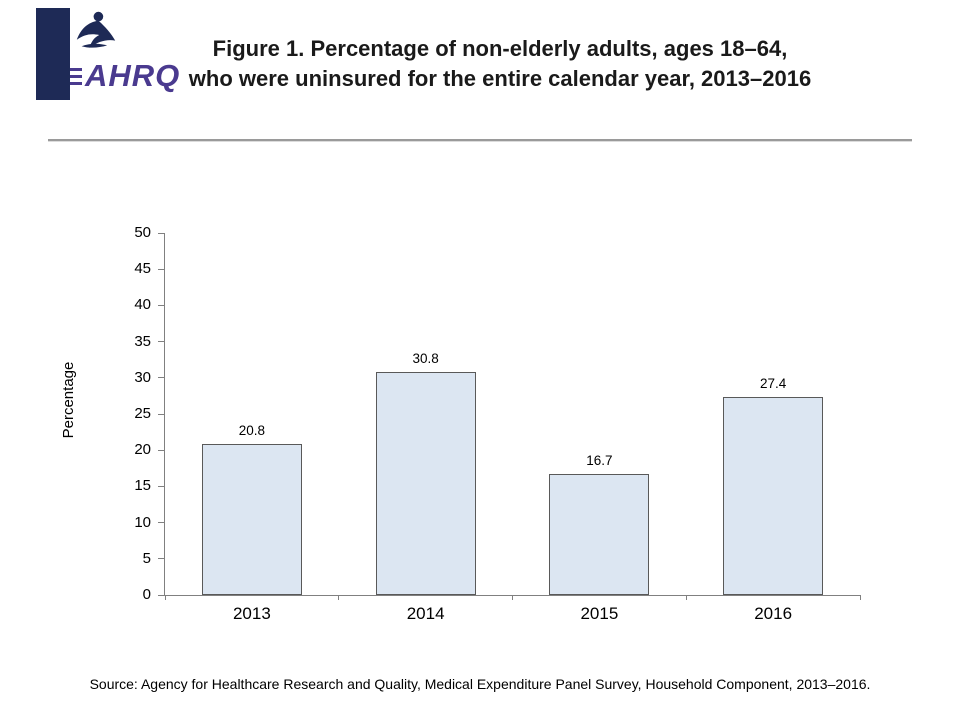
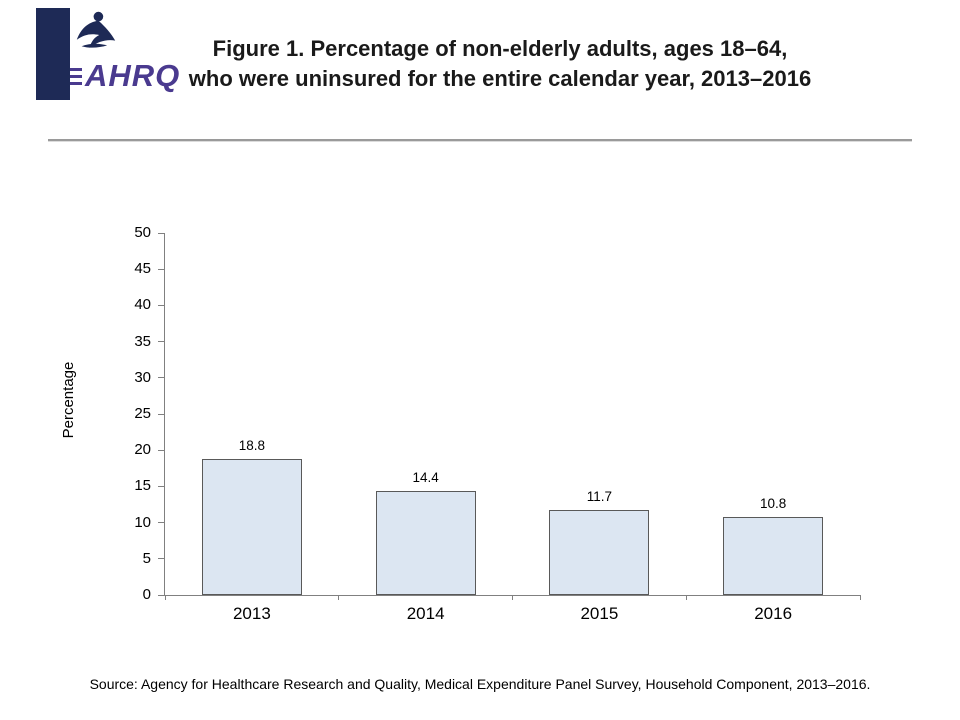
2013: 20.8 -> 18.8
2014: 30.8 -> 14.4
2015: 16.7 -> 11.7
2016: 27.4 -> 10.8
